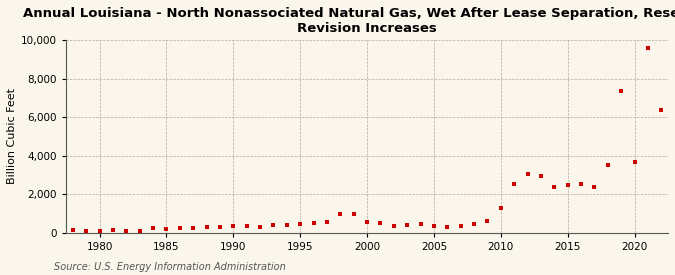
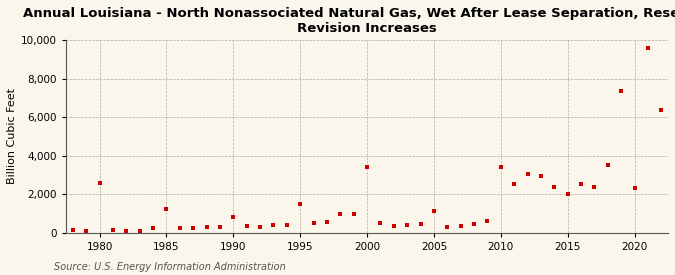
1980: 100 -> 2,600
1985: 200 -> 1,200
1990: 400 -> 800
1995: 500 -> 1,500
2000: 600 -> 3,400
2005: 300 -> 1,100
2010: 1,200 -> 3,400
2015: 2,400 -> 2,000
2020: 3,600 -> 2,300
